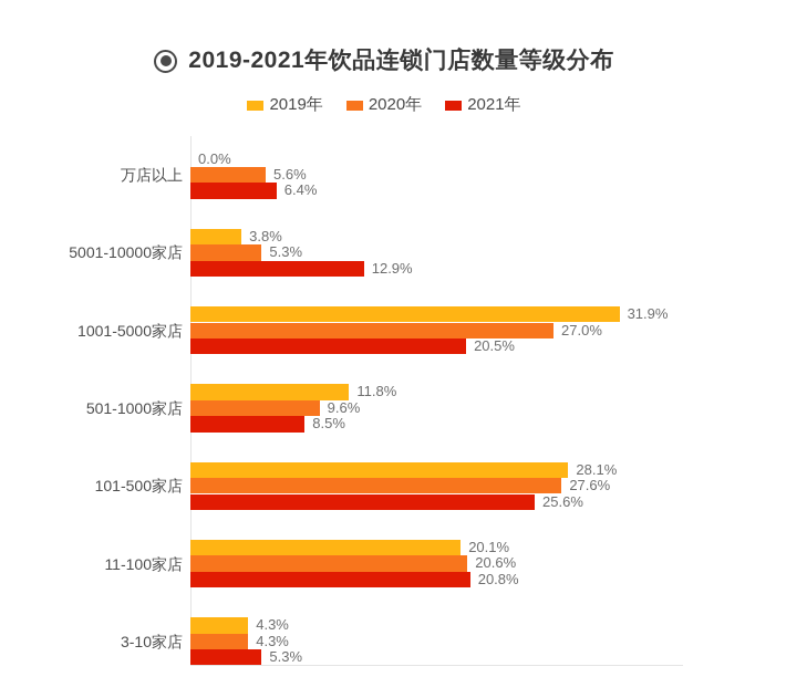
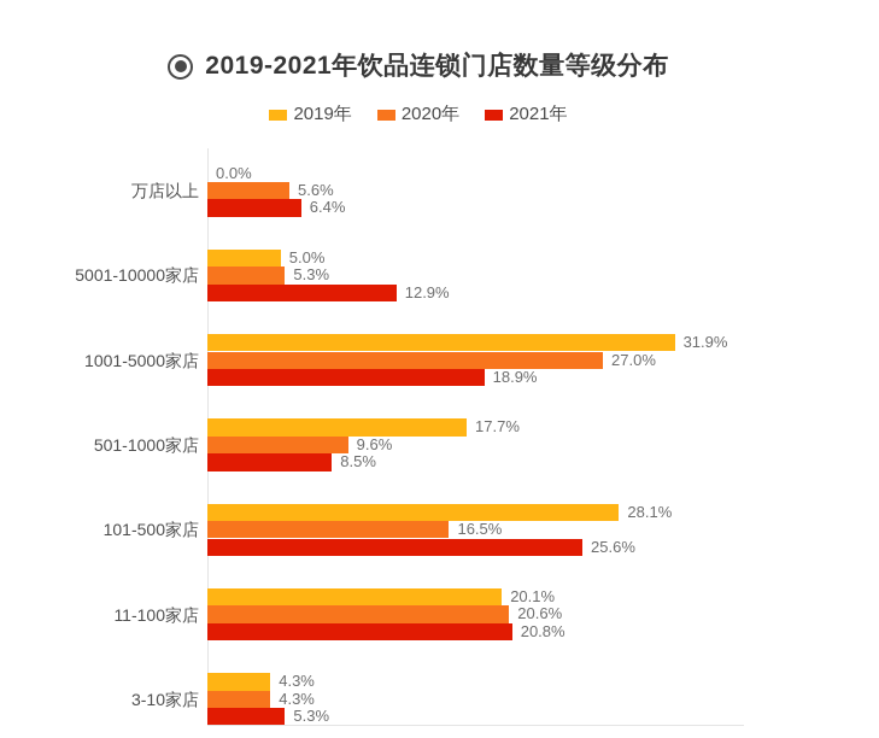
2019年/5001-10000家店: 3.8% -> 5.0%
2021年/1001-5000家店: 20.5% -> 18.9%
2019年/501-1000家店: 11.8% -> 17.7%
2020年/101-500家店: 27.6% -> 16.5%
